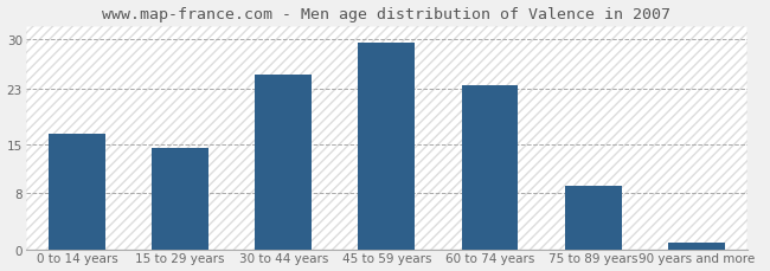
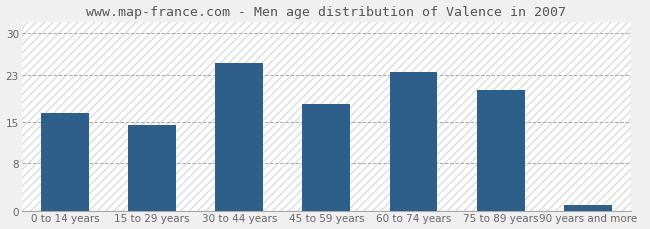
45 to 59 years: 29.5 -> 18.0
75 to 89 years: 9.0 -> 20.4
